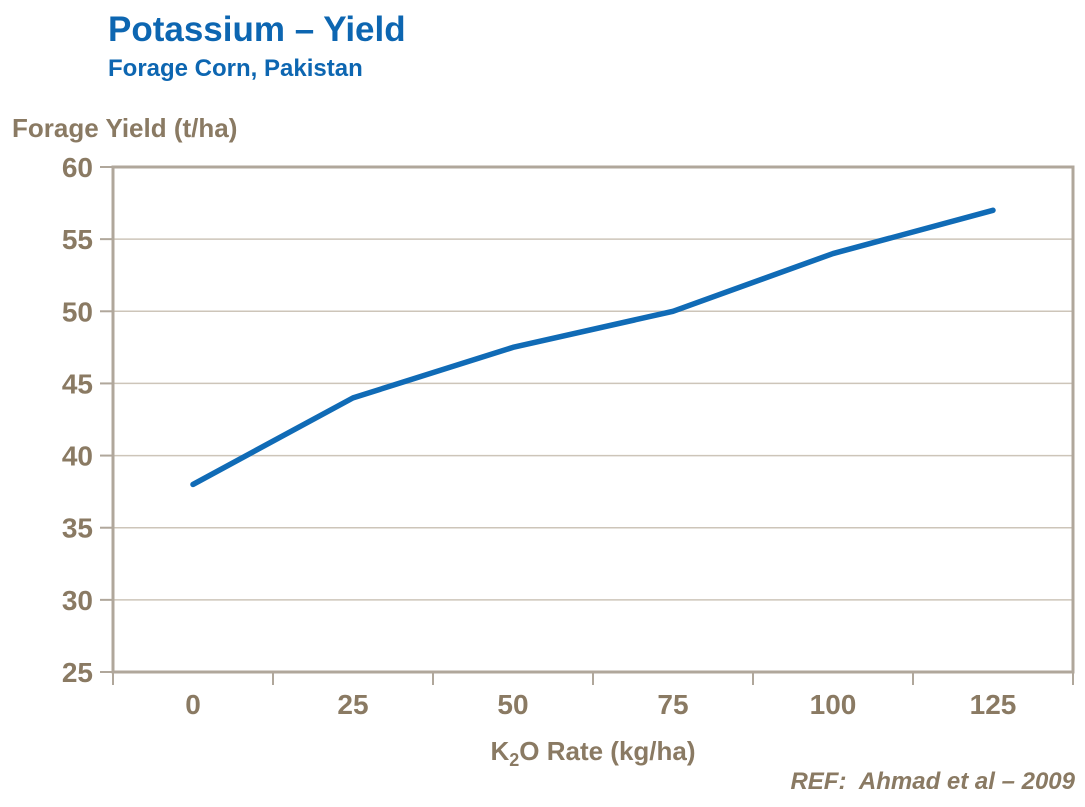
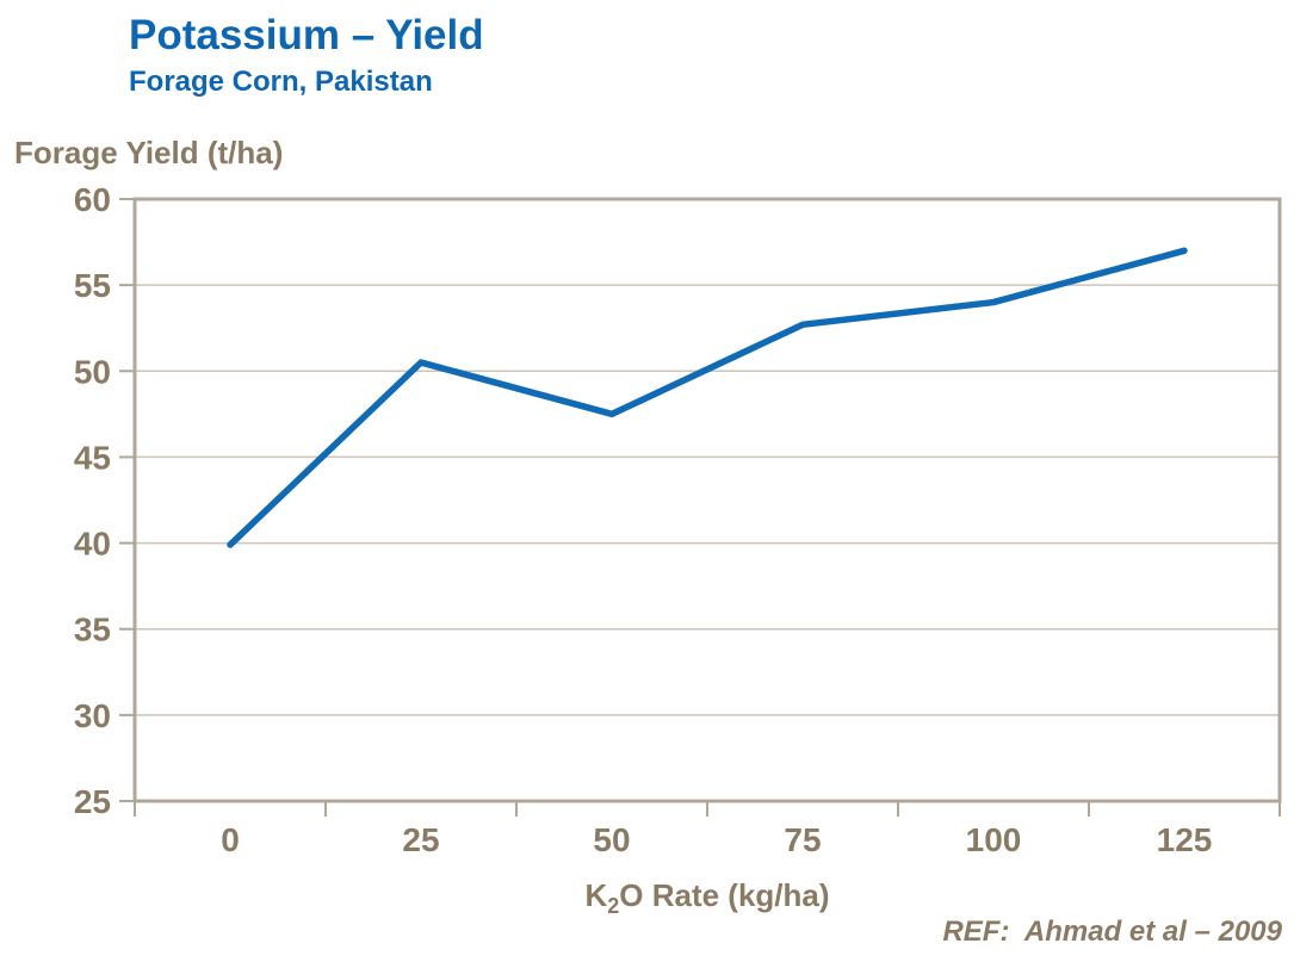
0: 38.0 -> 39.9
25: 44.0 -> 50.5
75: 50.0 -> 52.7
